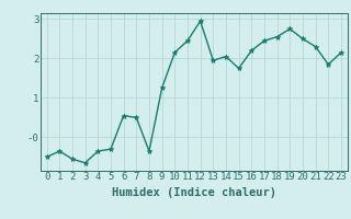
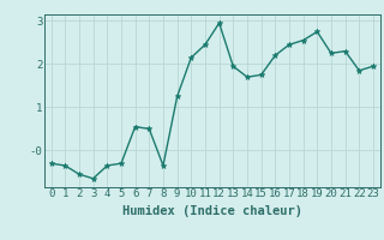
0: -0.50 -> -0.30
14: 2.05 -> 1.70
20: 2.50 -> 2.25
23: 2.15 -> 1.95
